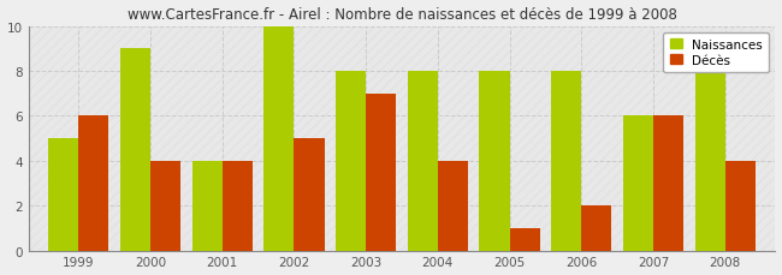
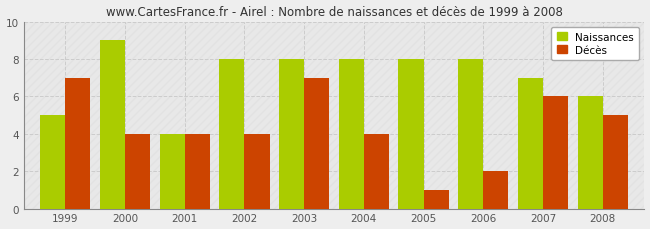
Décès/1999: 6 -> 7
Naissances/2002: 10 -> 8
Décès/2002: 5 -> 4
Naissances/2007: 6 -> 7
Naissances/2008: 8 -> 6
Décès/2008: 4 -> 5
